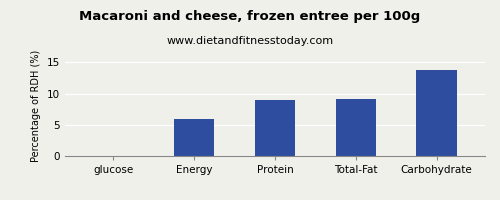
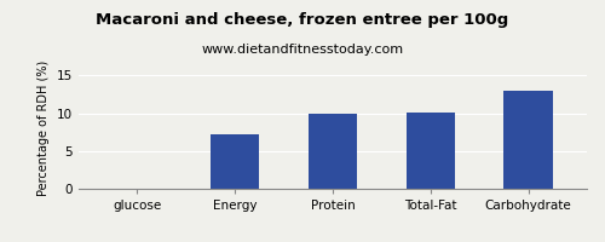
Energy: 6.0 -> 7.2
Protein: 9.0 -> 10.0
Total-Fat: 9.2 -> 10.1
Carbohydrate: 13.8 -> 13.0
